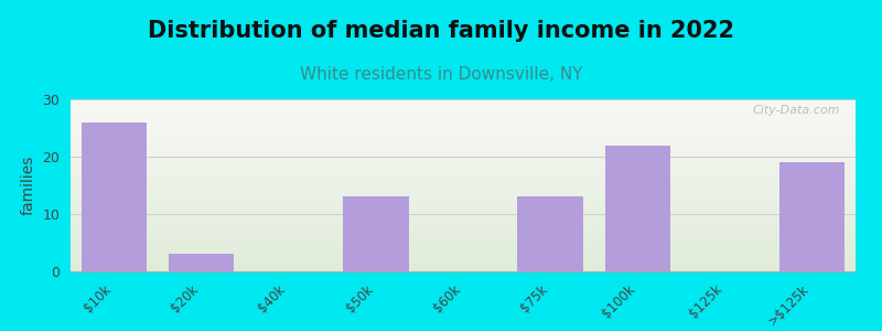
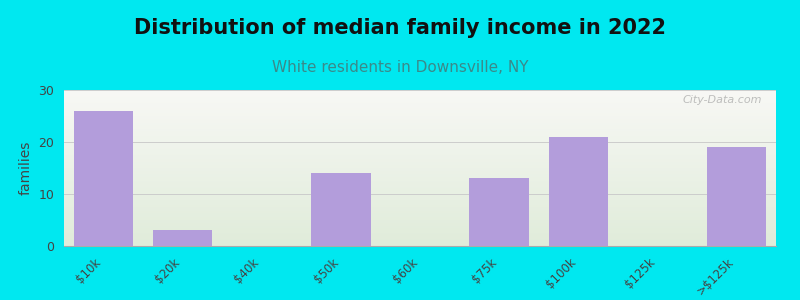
$50k: 13 -> 14
$100k: 22 -> 21
